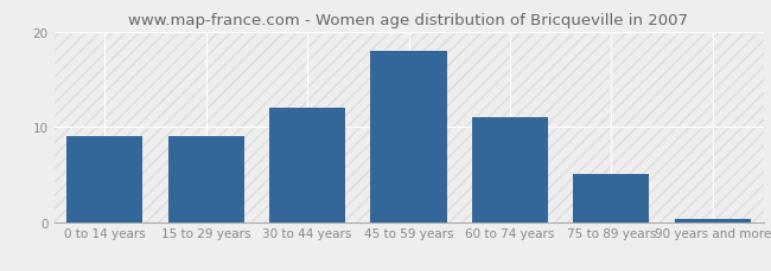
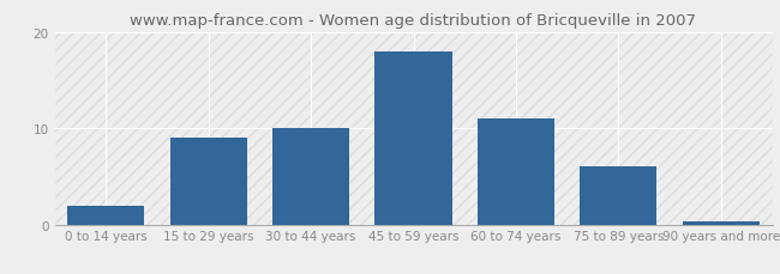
0 to 14 years: 9.0 -> 2.0
30 to 44 years: 12.0 -> 10.0
75 to 89 years: 5.0 -> 6.0
